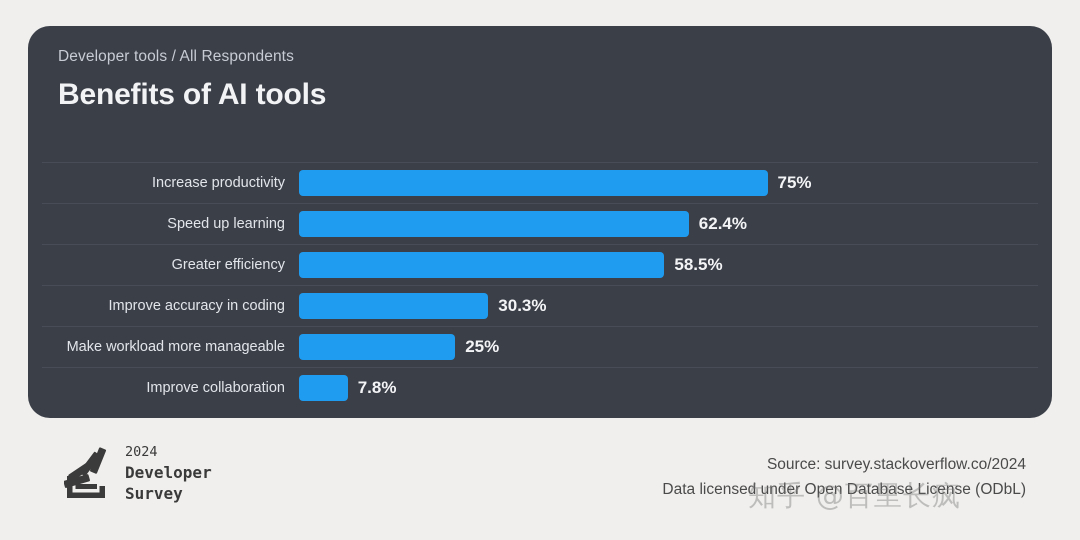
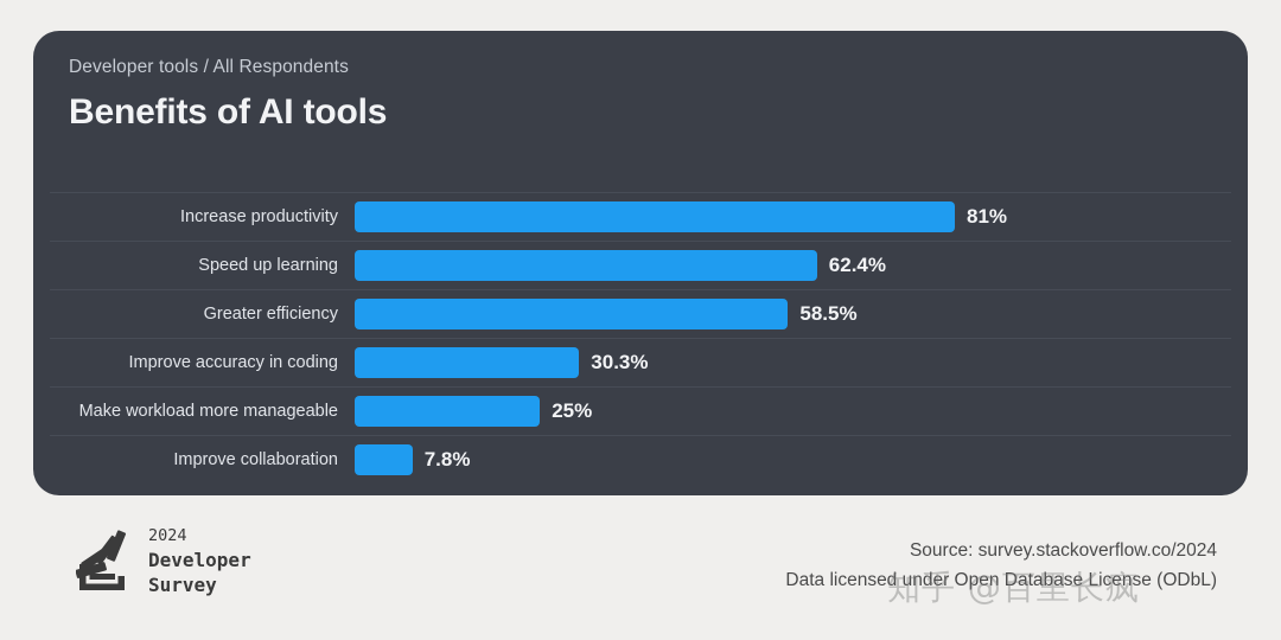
Increase productivity: 75% -> 81%
